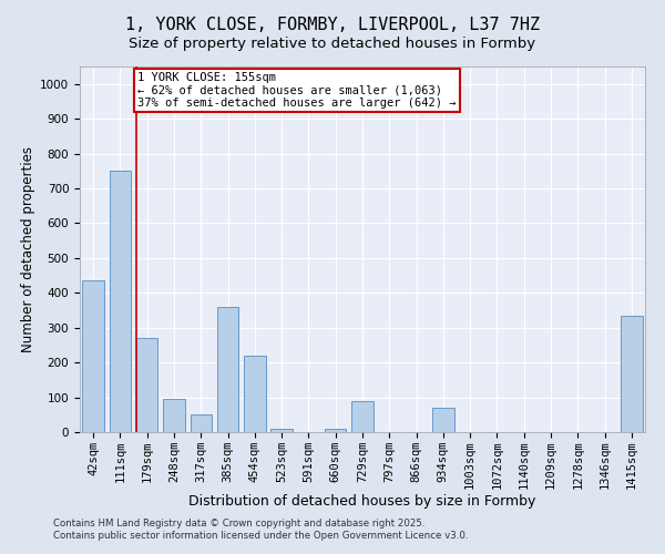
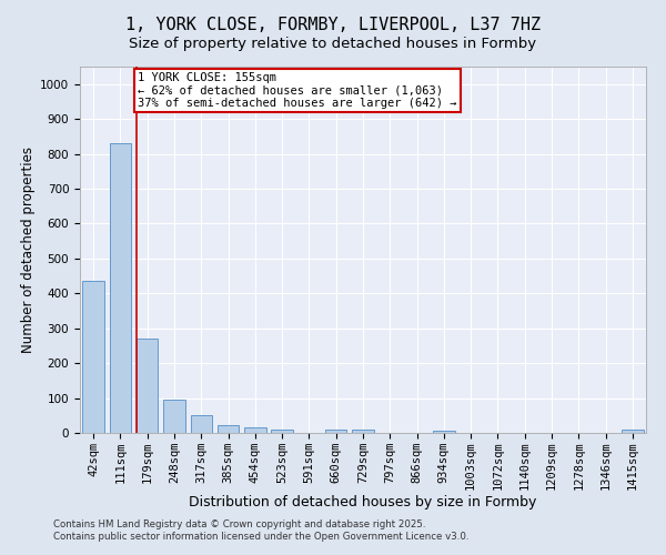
111sqm: 750 -> 830
385sqm: 360 -> 22
454sqm: 220 -> 15
729sqm: 90 -> 10
934sqm: 70 -> 5
1415sqm: 335 -> 8
